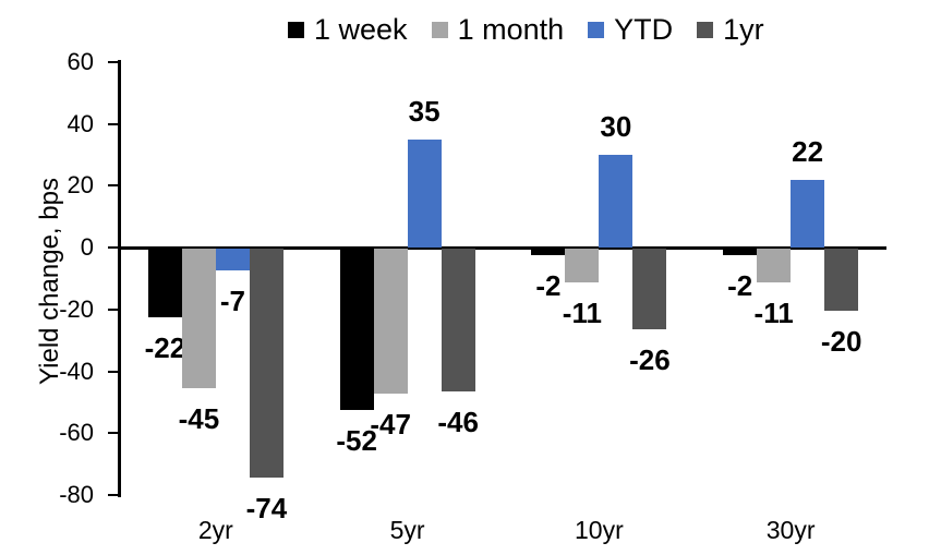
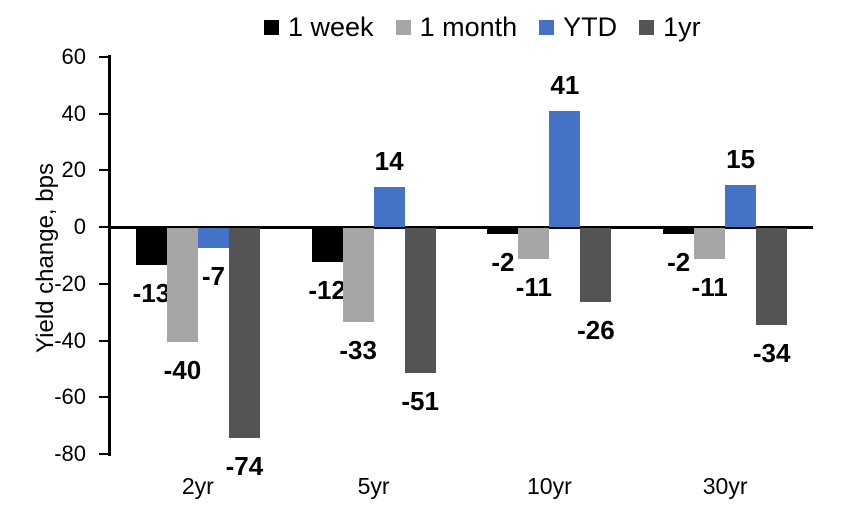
1 week/2yr: -22 -> -13
1 month/2yr: -45 -> -40
1 week/5yr: -52 -> -12
1 month/5yr: -47 -> -33
YTD/5yr: 35 -> 14
1yr/5yr: -46 -> -51
YTD/10yr: 30 -> 41
YTD/30yr: 22 -> 15
1yr/30yr: -20 -> -34
